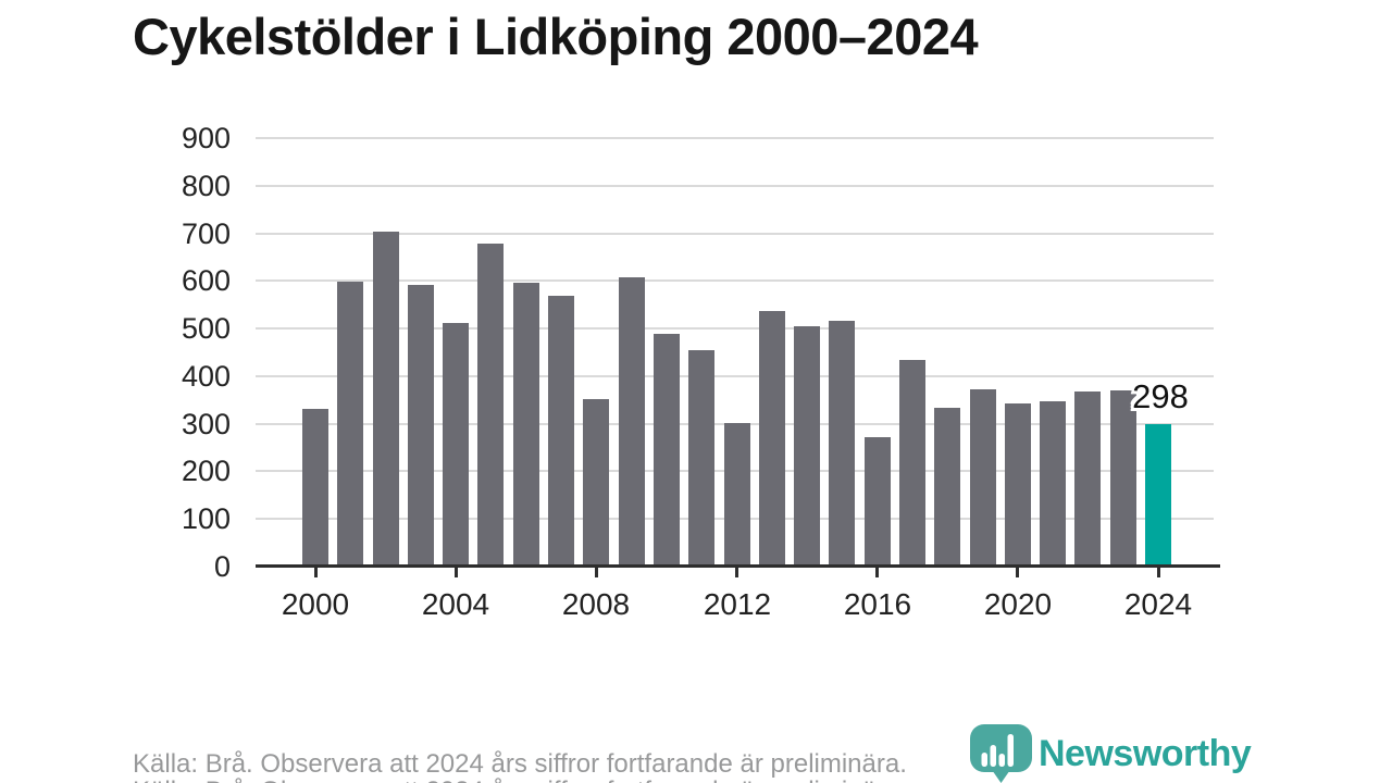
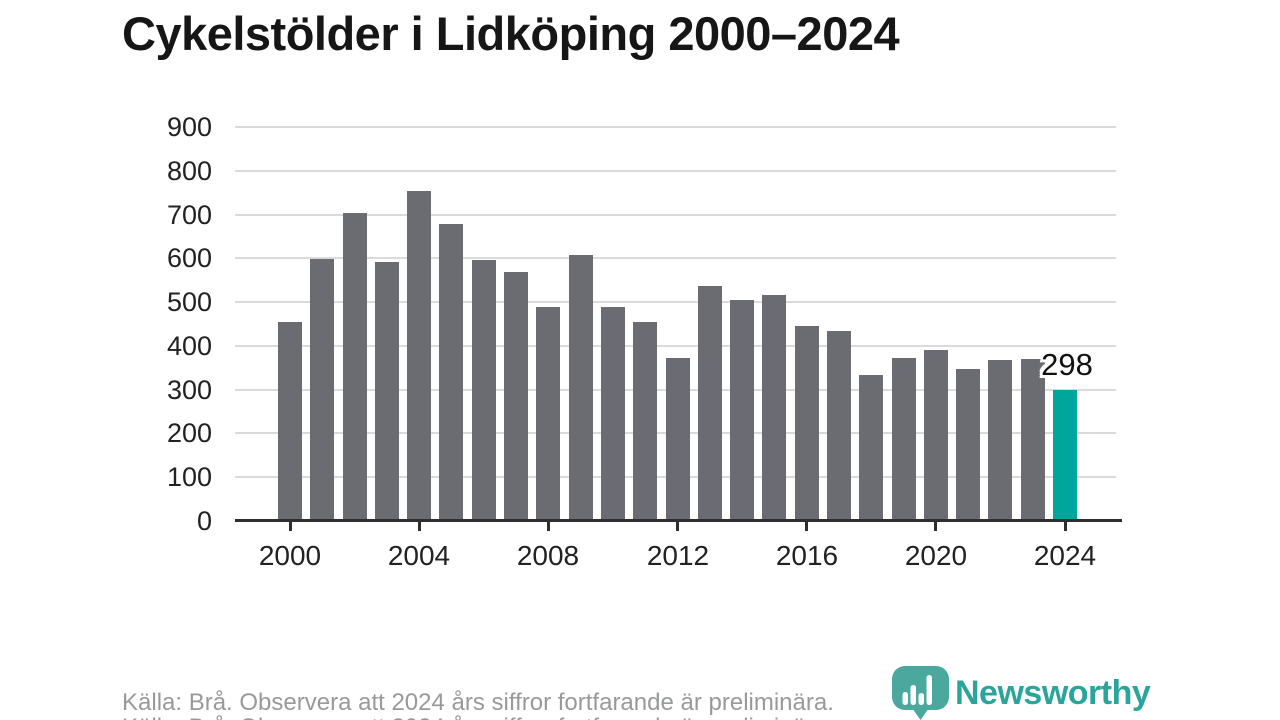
2000: 330 -> 450
2004: 510 -> 750
2008: 350 -> 490
2012: 300 -> 370
2016: 270 -> 440
2020: 340 -> 390
